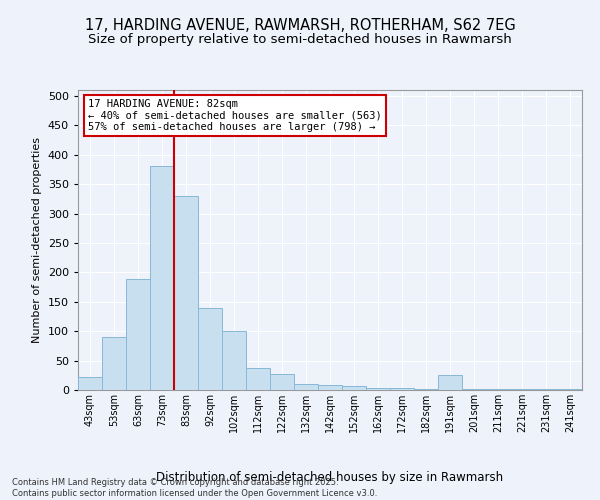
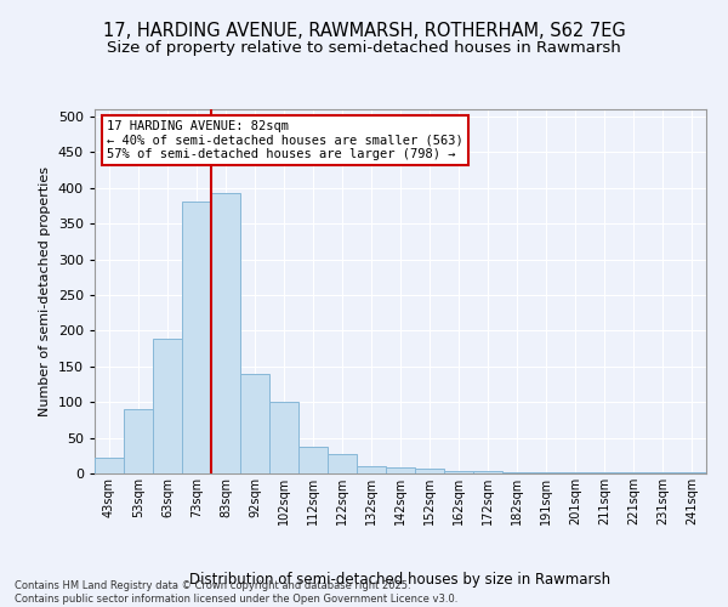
83sqm: 330 -> 393
191sqm: 26 -> 1
